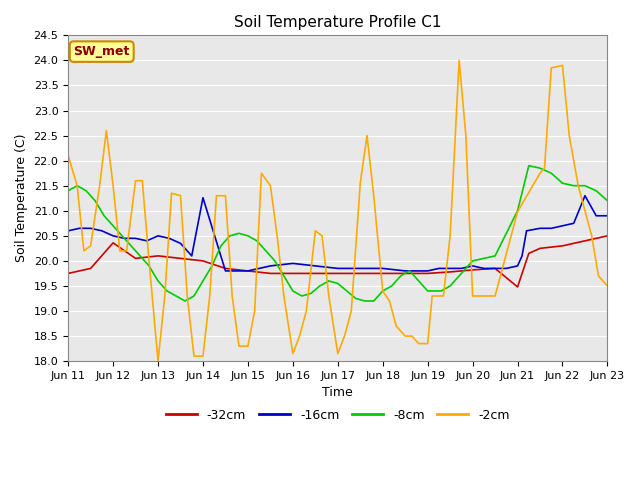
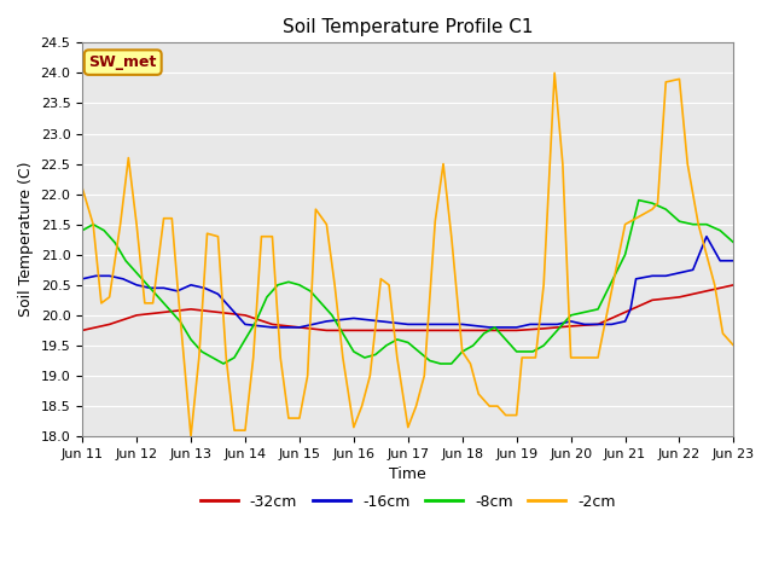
-32cm/Jun 12: 20.36 -> 20.00
-16cm/Jun 14: 21.26 -> 19.85
-32cm/Jun 21: 19.48 -> 20.05
-2cm/Jun 21: 20.98 -> 21.50
